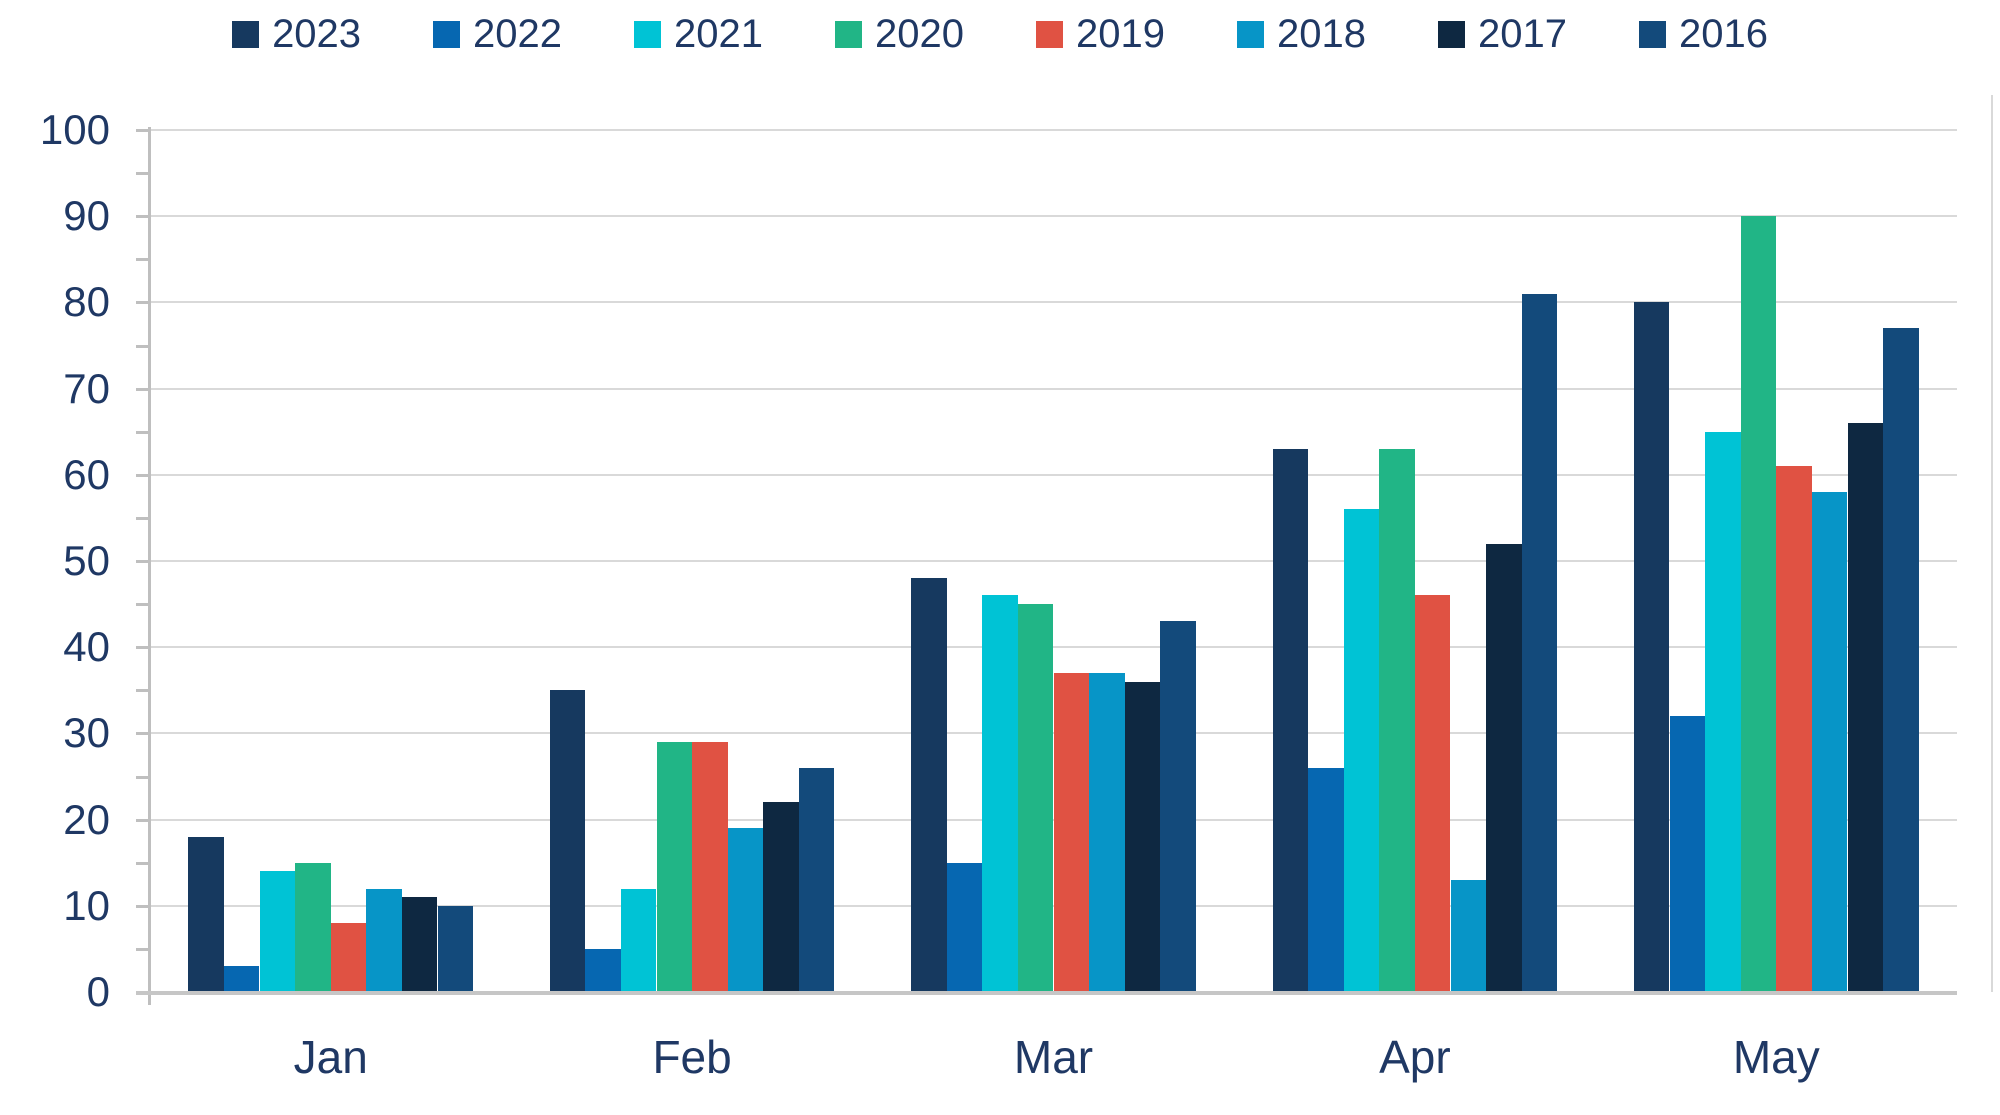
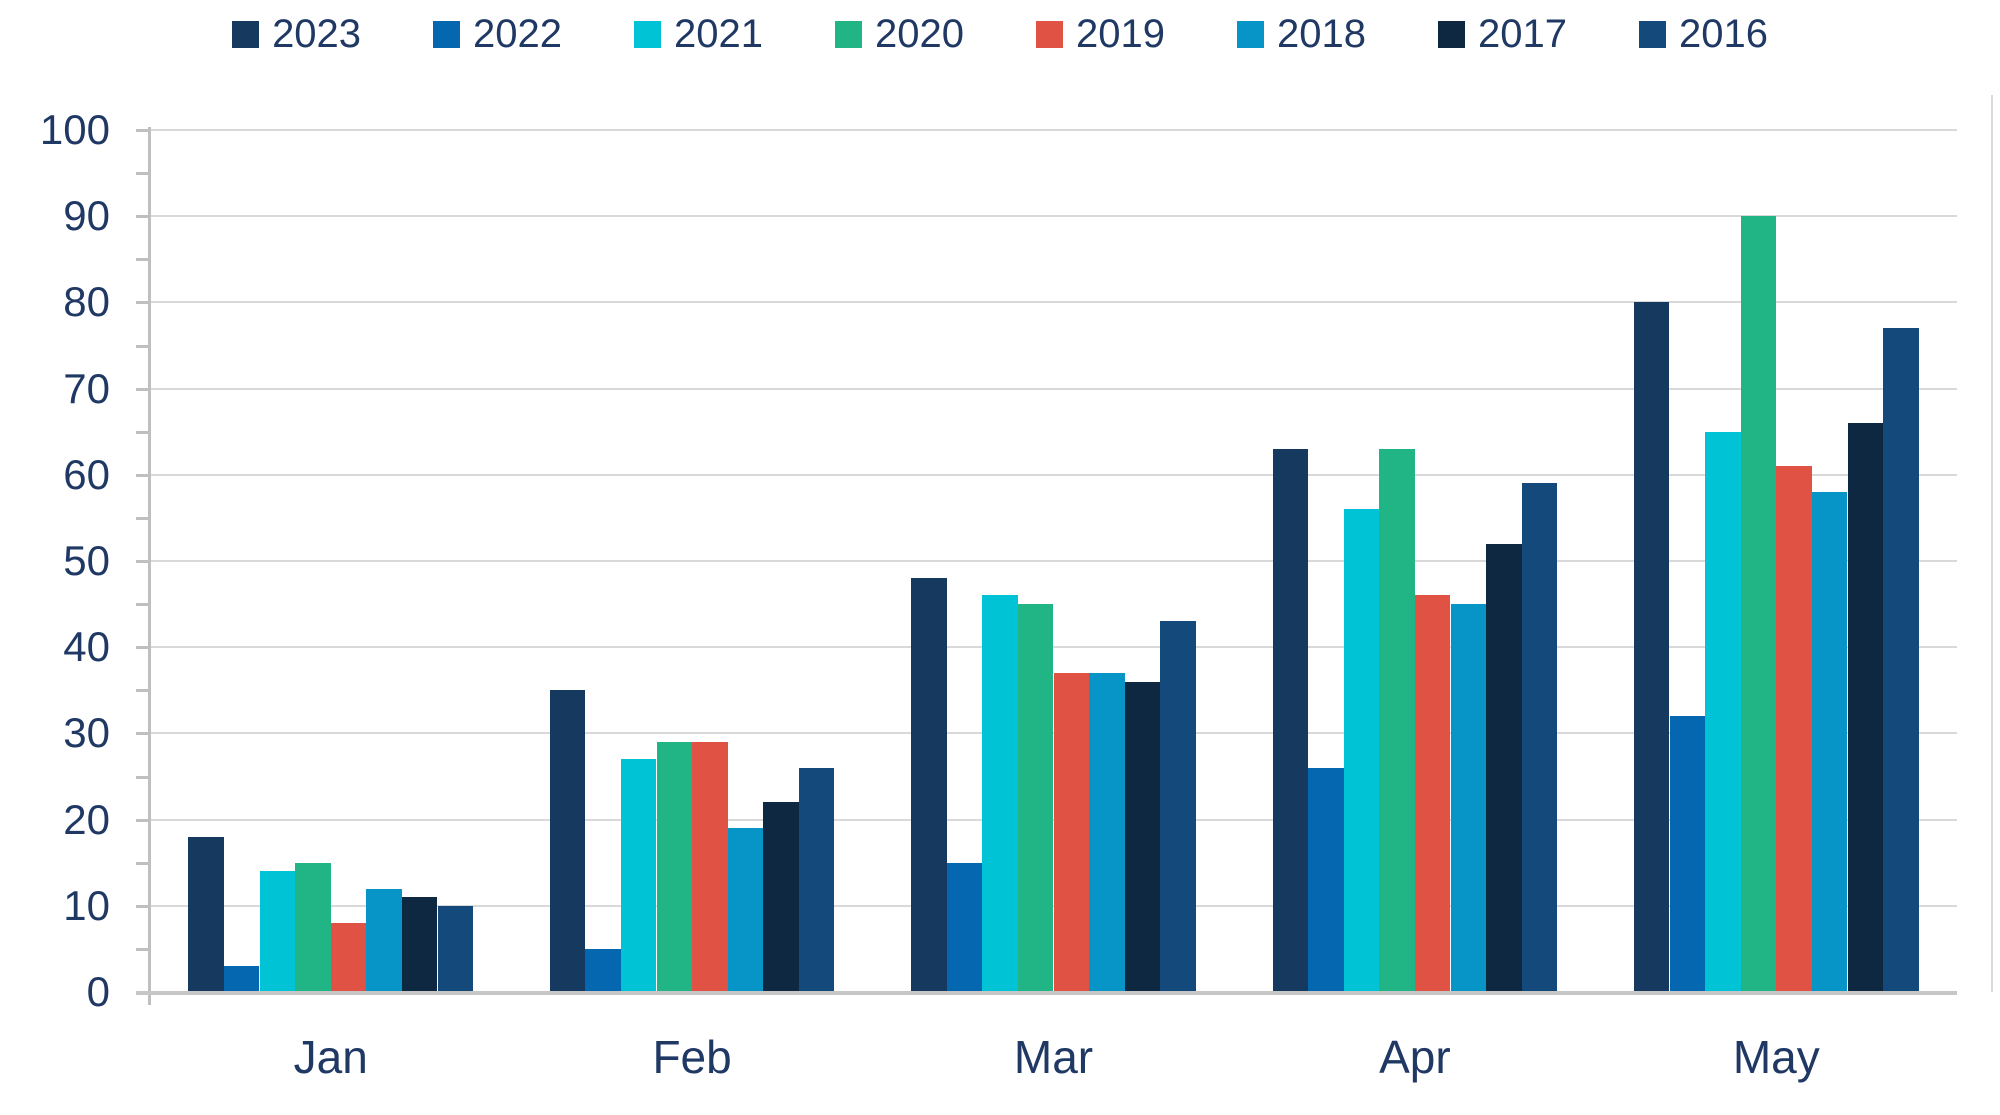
2021/Feb: 12 -> 27
2018/Apr: 13 -> 45
2016/Apr: 81 -> 59
